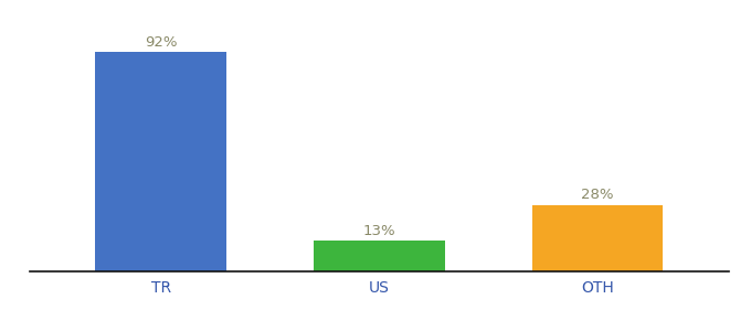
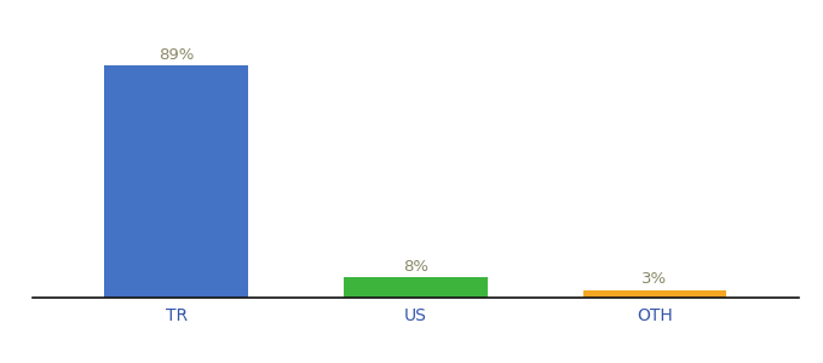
TR: 92% -> 89%
US: 13% -> 8%
OTH: 28% -> 3%
